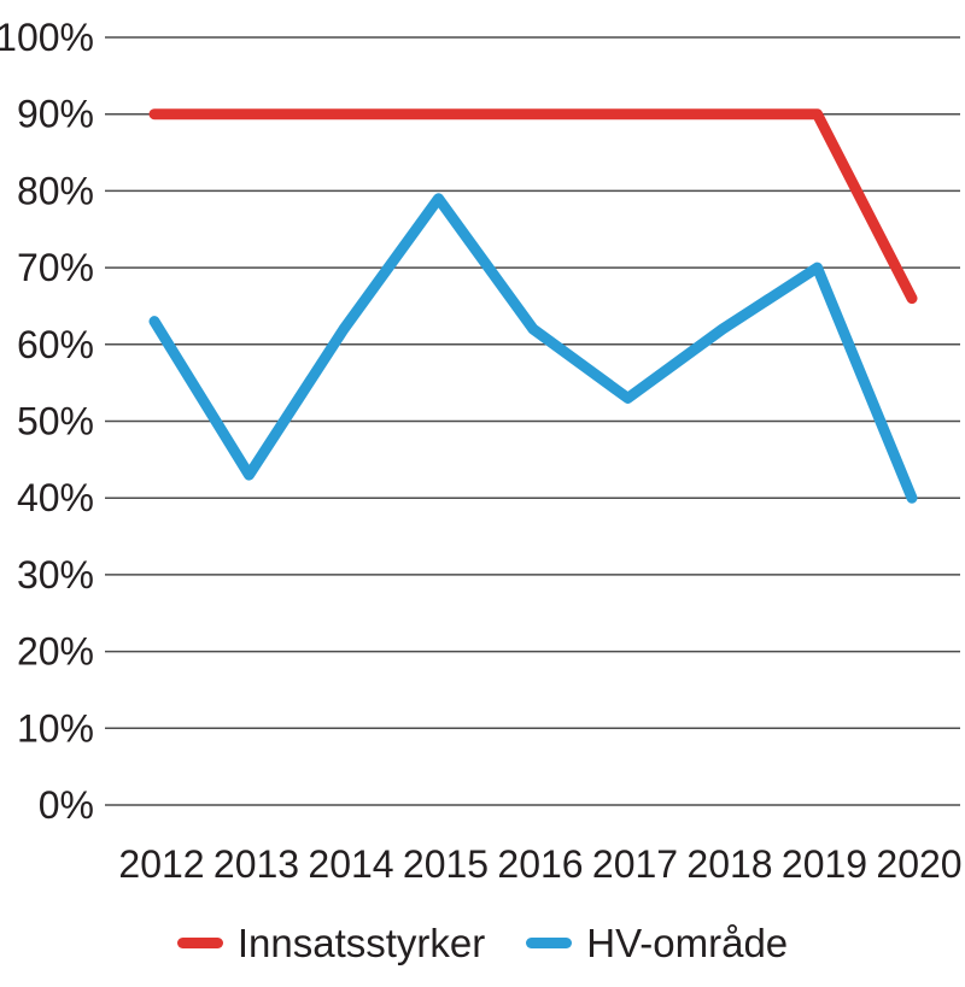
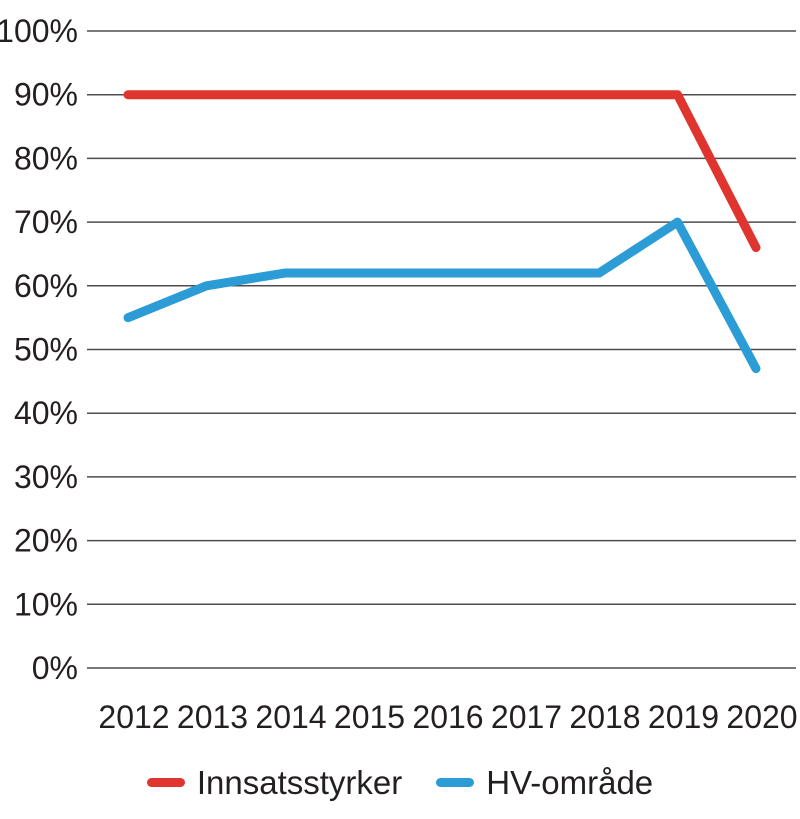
HV-område/2012: 63% -> 55%
HV-område/2013: 43% -> 60%
HV-område/2015: 79% -> 62%
HV-område/2017: 53% -> 62%
HV-område/2020: 40% -> 47%
